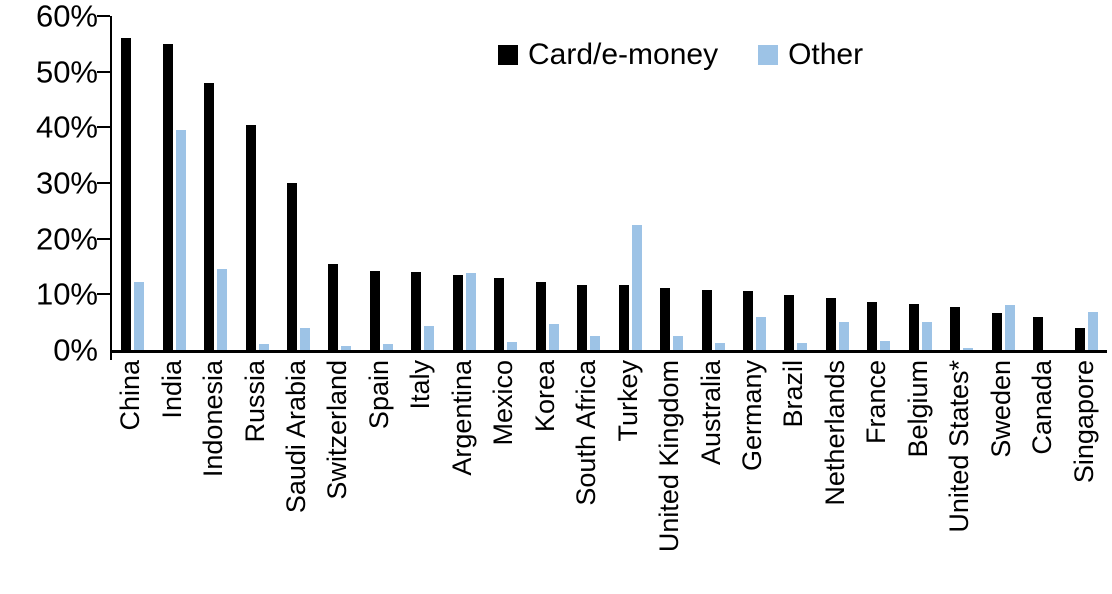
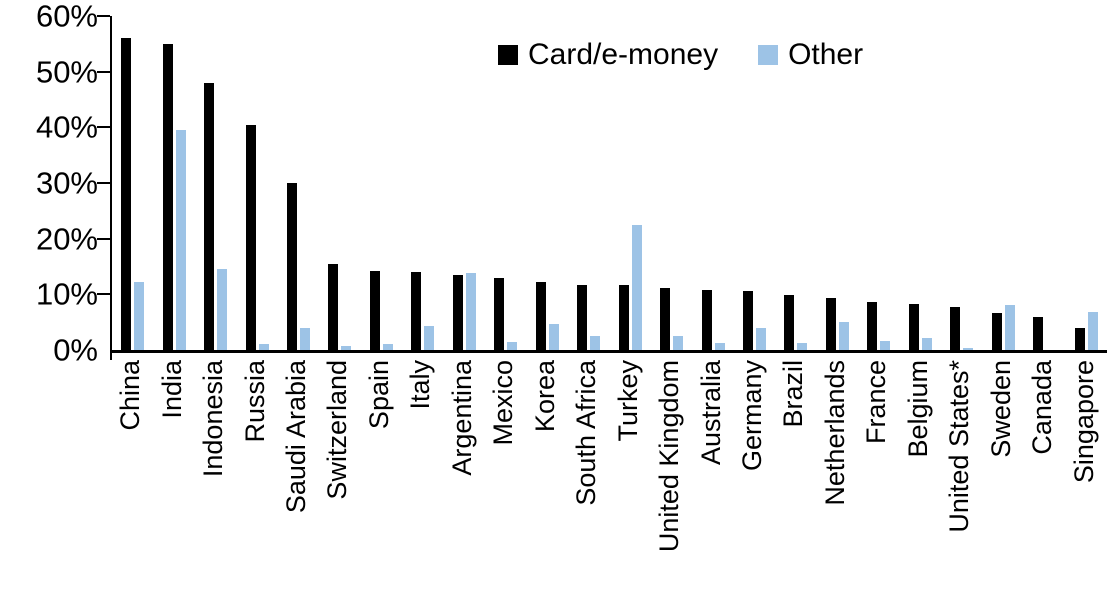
Other/Germany: 6% -> 4%
Other/Belgium: 5% -> 2%
